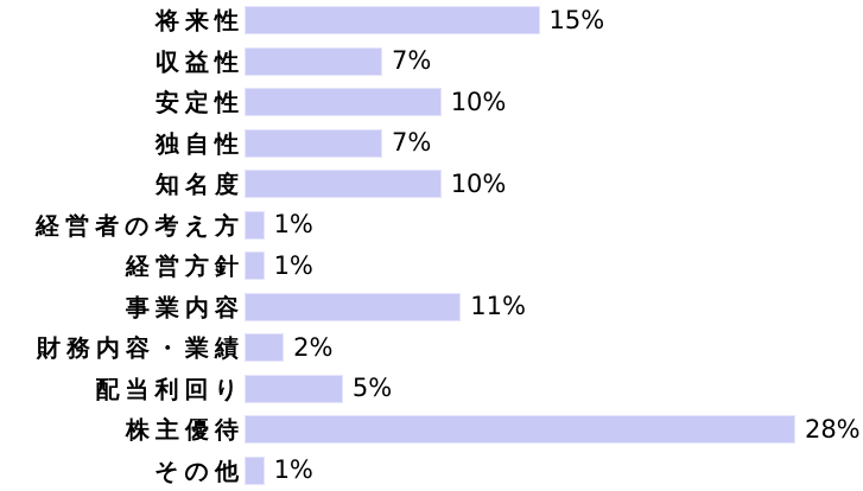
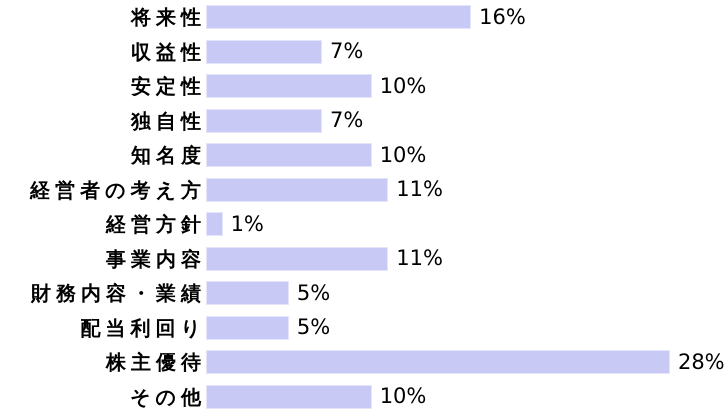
将来性: 15% -> 16%
経営者の考え方: 1% -> 11%
財務内容・業績: 2% -> 5%
その他: 1% -> 10%
